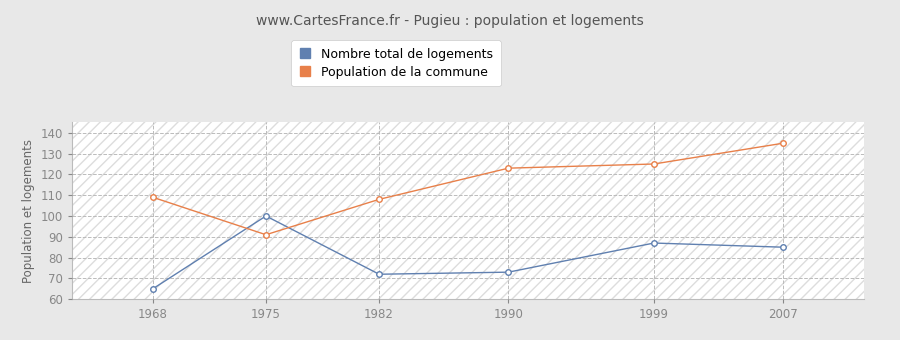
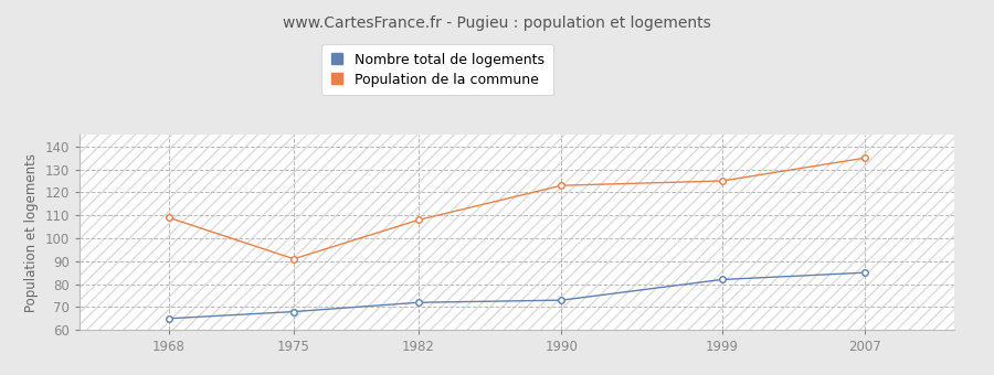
Nombre total de logements/1975: 100 -> 68
Nombre total de logements/1999: 87 -> 82
